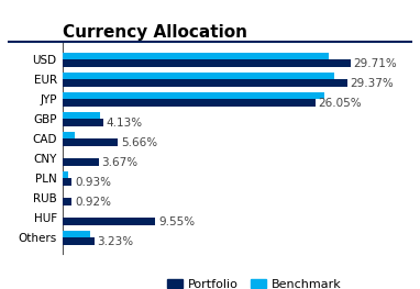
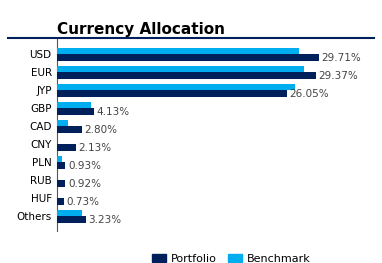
Portfolio/CAD: 5.66% -> 2.80%
Portfolio/CNY: 3.67% -> 2.13%
Portfolio/HUF: 9.55% -> 0.73%
